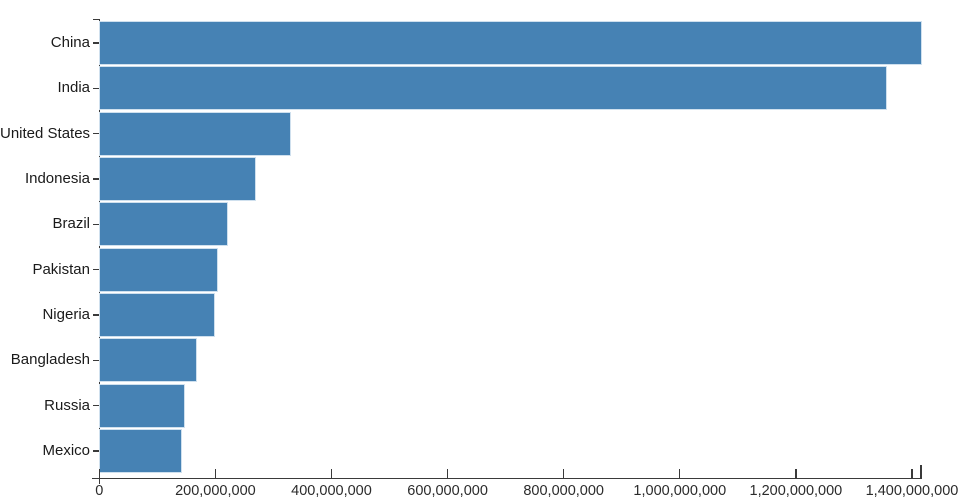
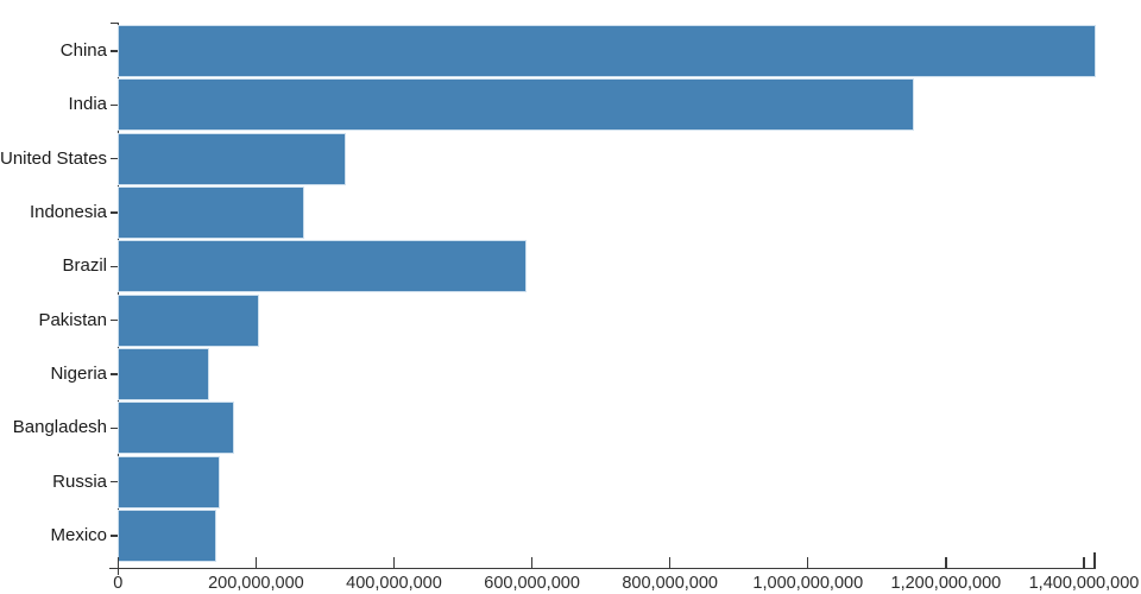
India: 1350000000 -> 1150000000
Brazil: 220000000 -> 590000000
Nigeria: 200000000 -> 130000000
